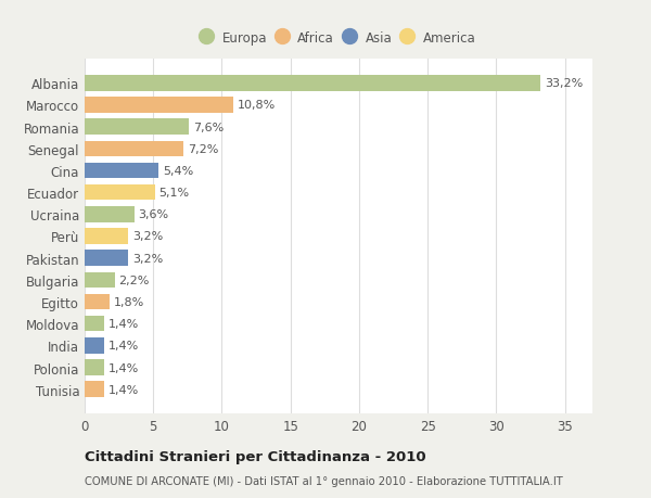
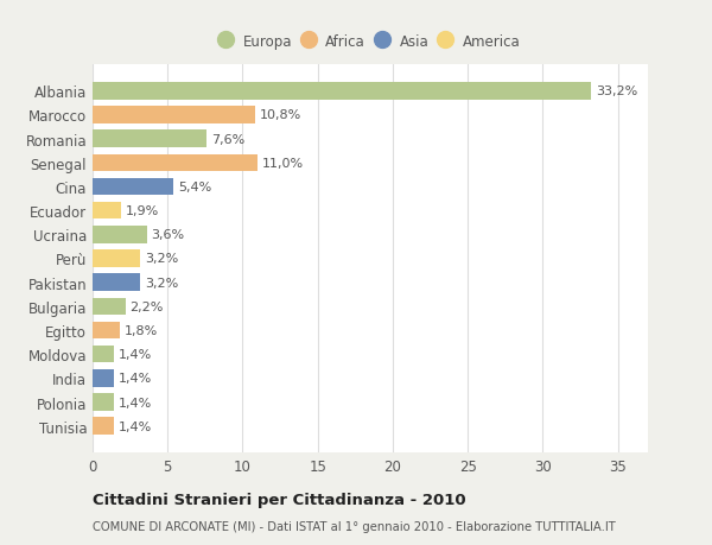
Senegal: 7,2% -> 11,0%
Ecuador: 5,1% -> 1,9%
